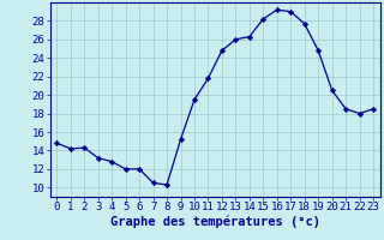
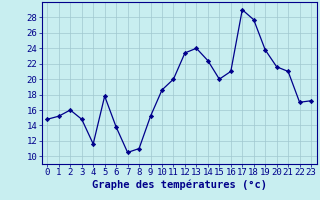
1: 14.2 -> 15.2
2: 14.3 -> 16.0
3: 13.2 -> 14.8
4: 12.8 -> 11.6
5: 12.0 -> 17.8
6: 12.0 -> 13.8
8: 10.3 -> 11.0
10: 19.5 -> 18.6
11: 21.8 -> 20.0
12: 24.8 -> 23.4
13: 26.0 -> 24.0
14: 26.3 -> 22.4
15: 28.2 -> 20.0
16: 29.2 -> 21.0
19: 24.8 -> 23.8
20: 20.5 -> 21.6
21: 18.5 -> 21.0
22: 18.0 -> 17.0
23: 18.5 -> 17.2
